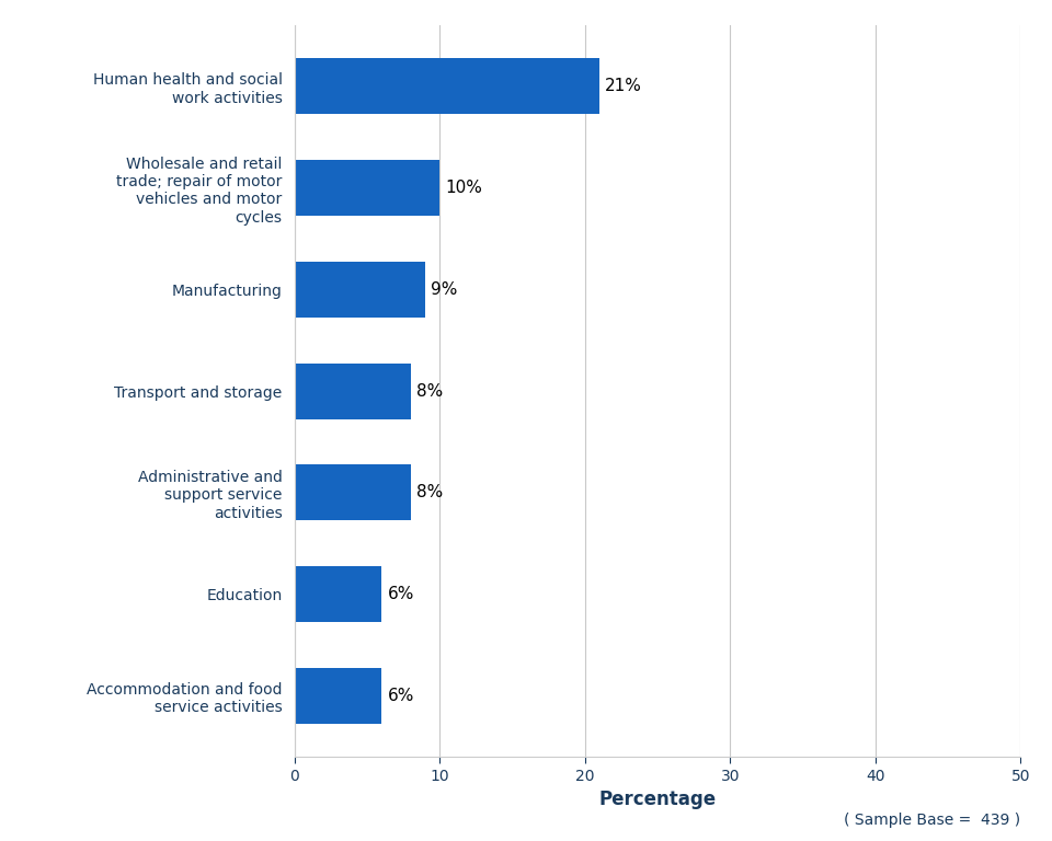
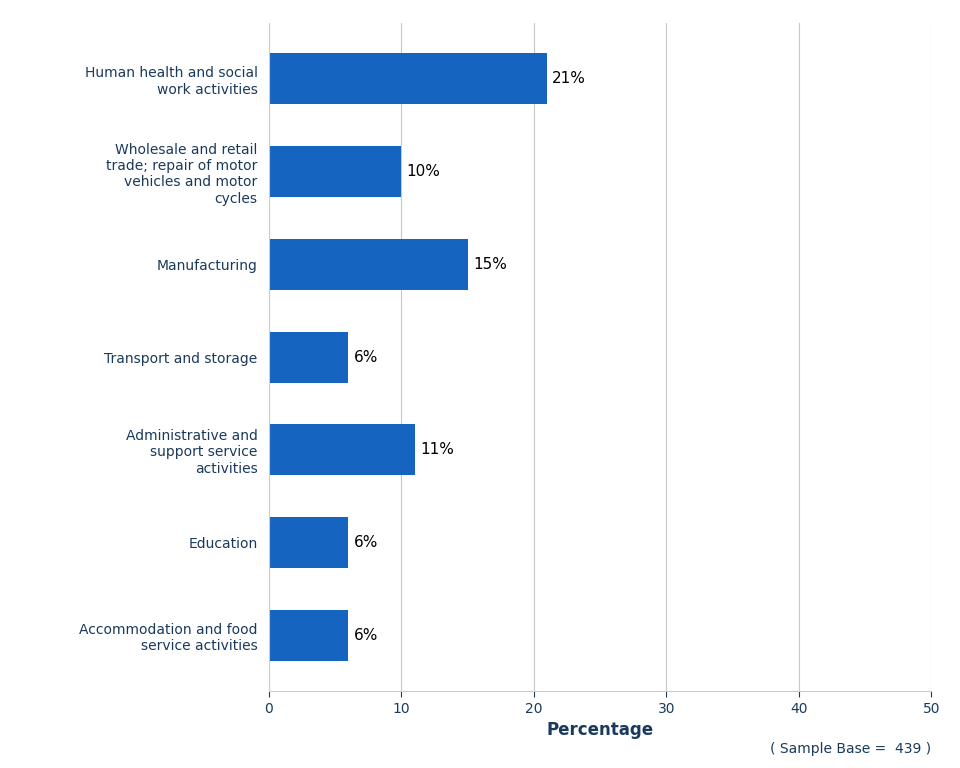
Manufacturing: 9% -> 15%
Transport and storage: 8% -> 6%
Administrative and support service activities: 8% -> 11%
